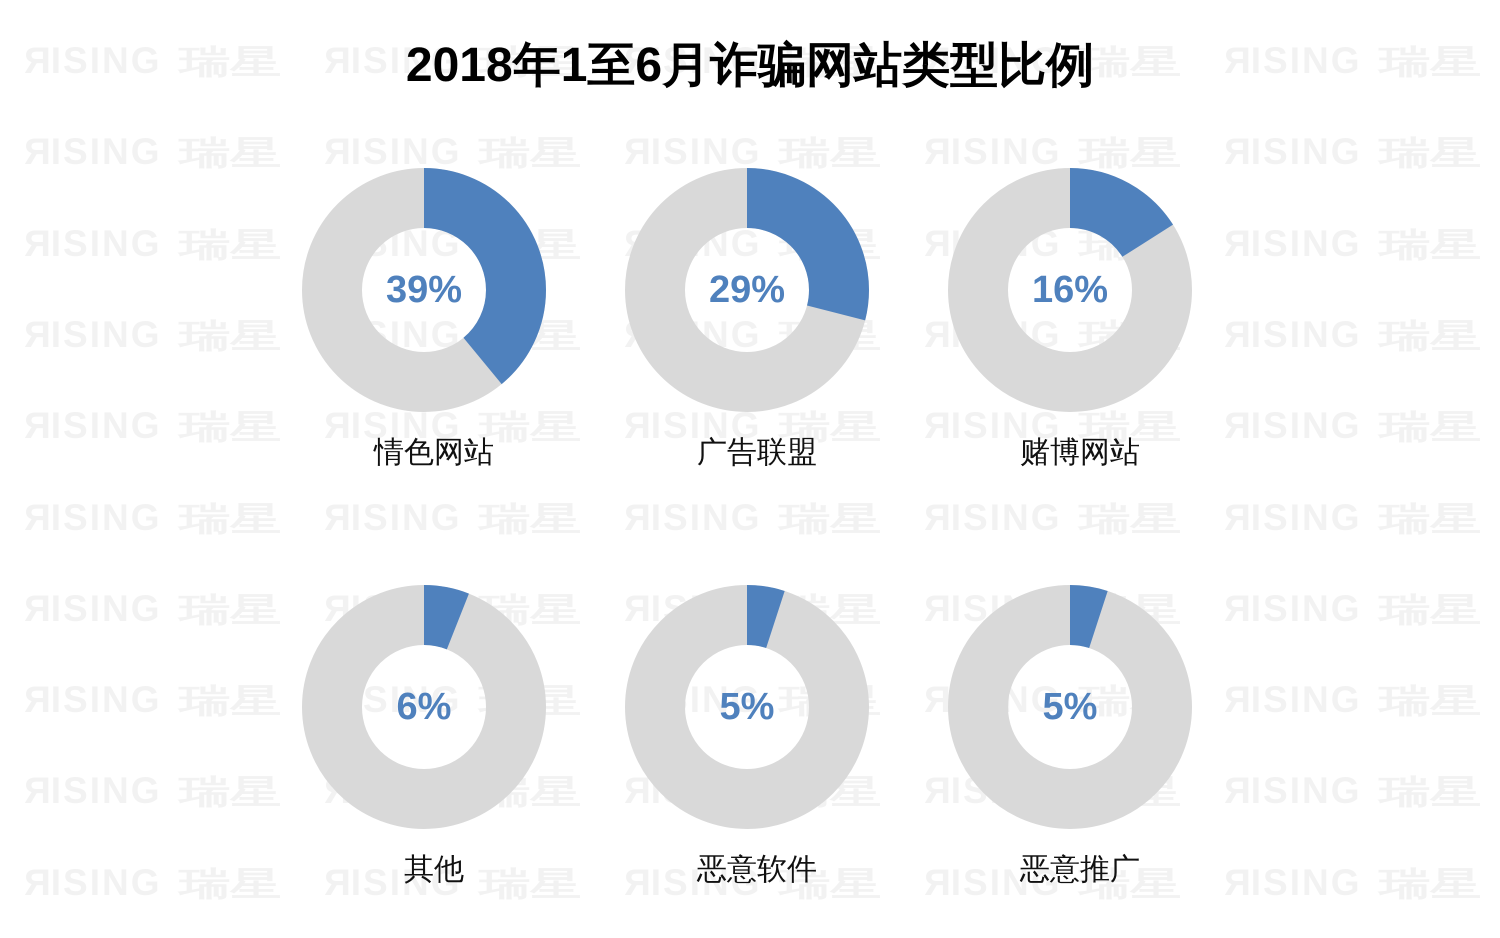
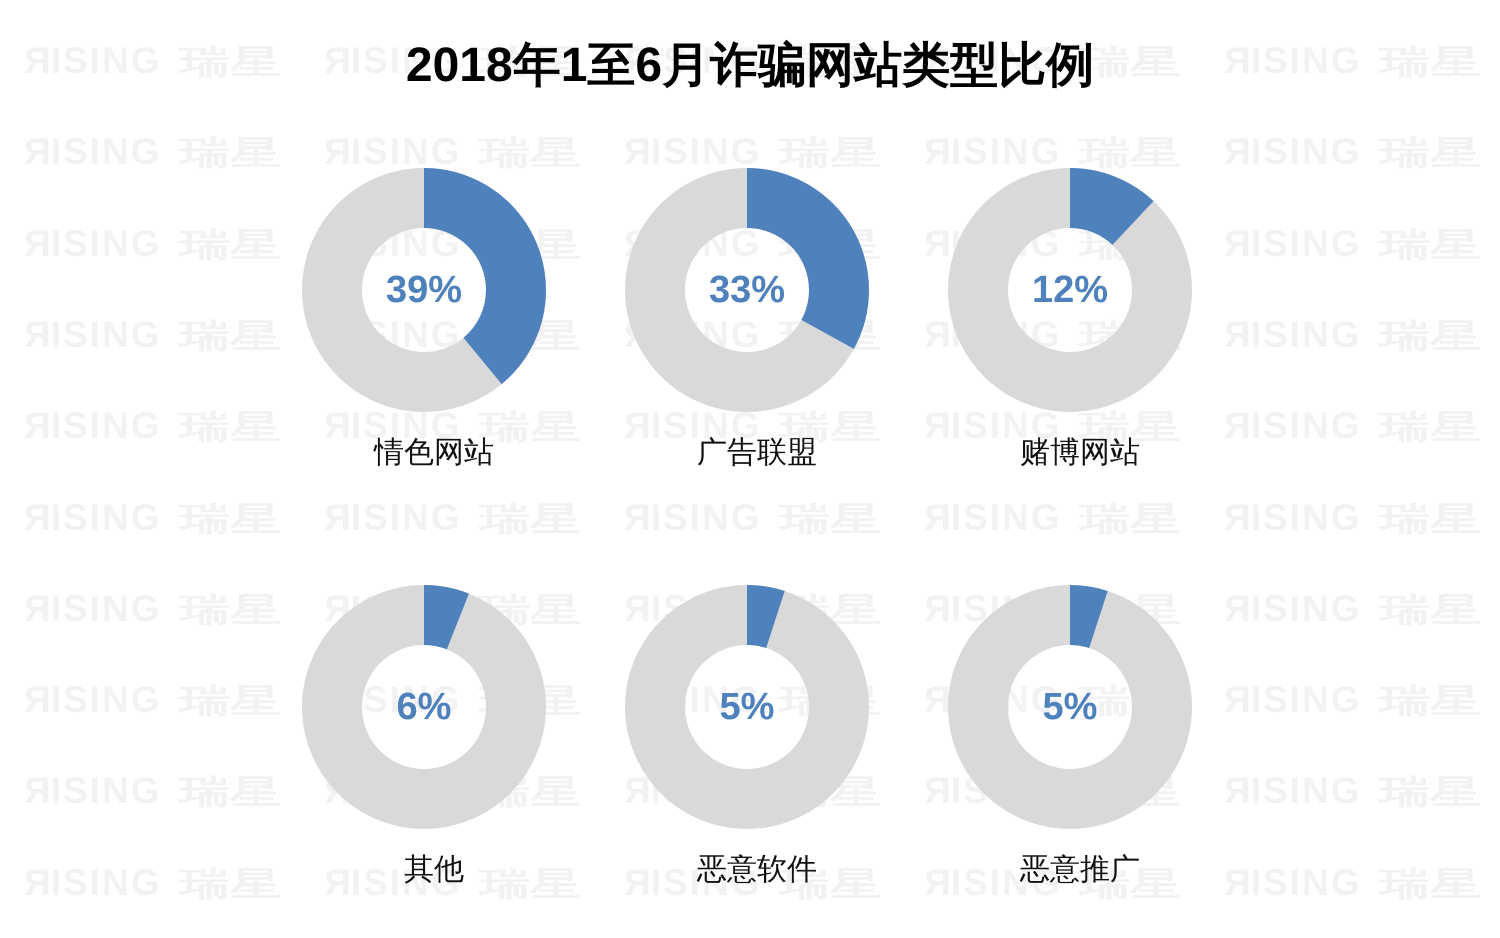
广告联盟: 29% -> 33%
赌博网站: 16% -> 12%
